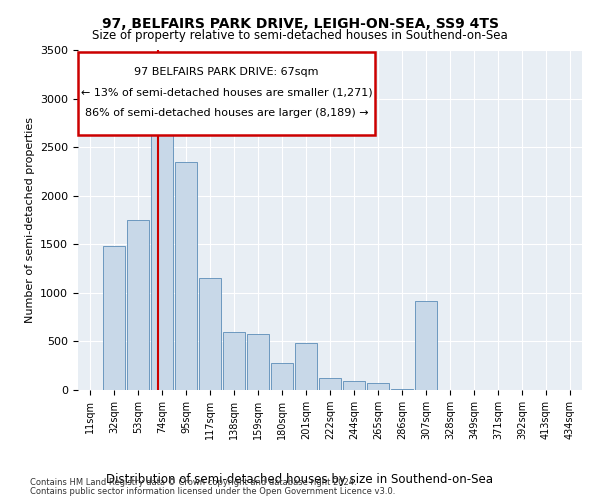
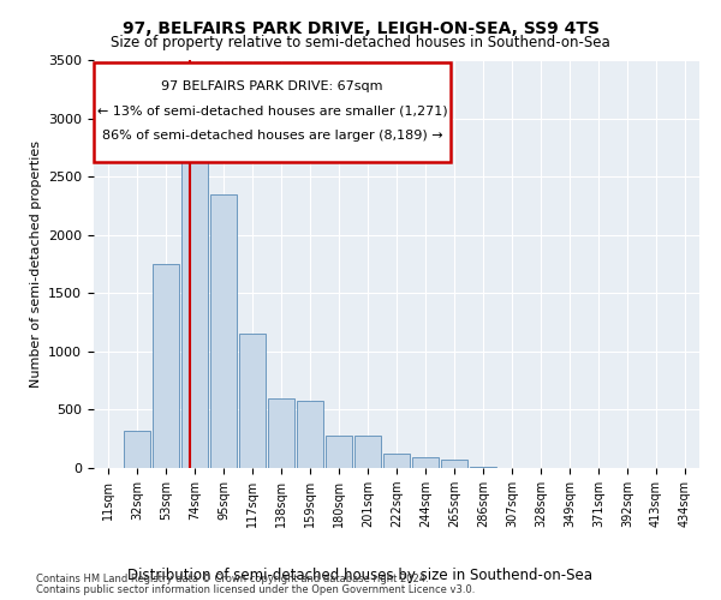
32sqm: 1480 -> 320
201sqm: 480 -> 280
307sqm: 920 -> 0
